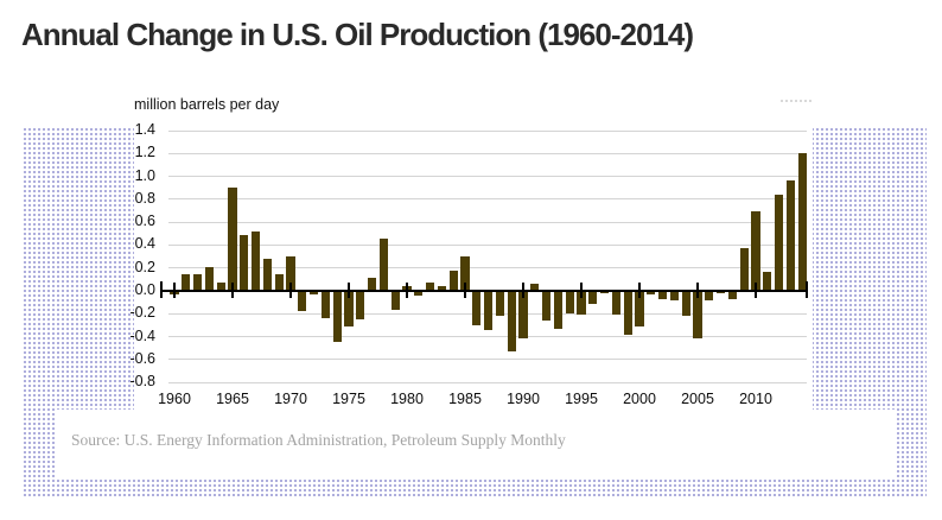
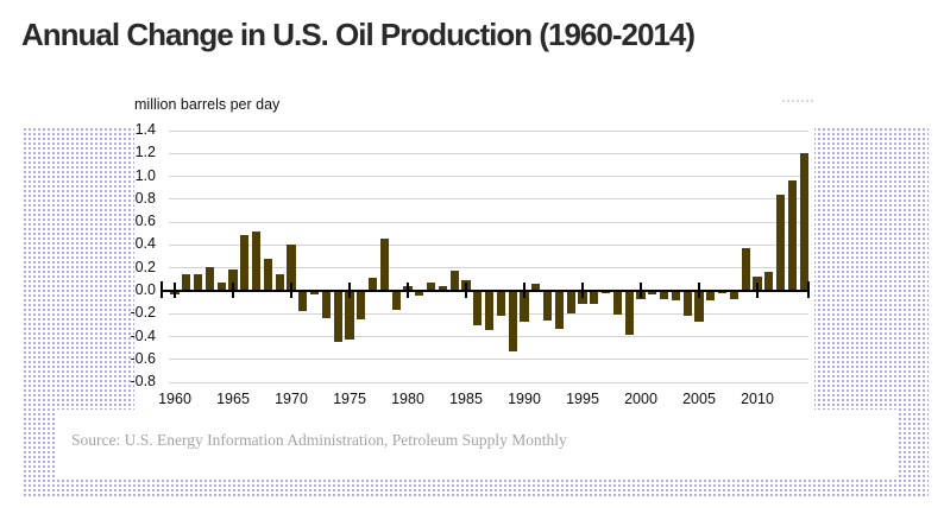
1965: 0.9 -> 0.2
1970: 0.3 -> 0.4
1975: -0.3 -> -0.4
1985: 0.3 -> 0.1
1990: -0.4 -> -0.3
1995: -0.2 -> -0.1
2000: -0.3 -> -0.1
2005: -0.4 -> -0.3
2010: 0.7 -> 0.1
